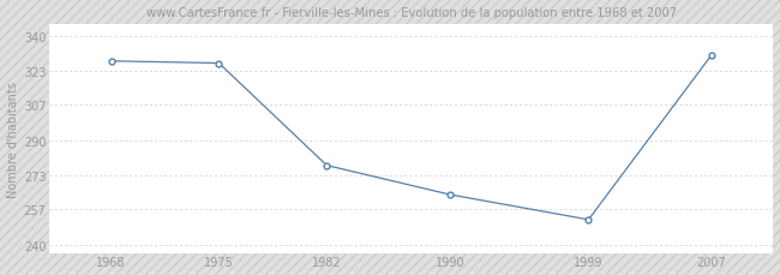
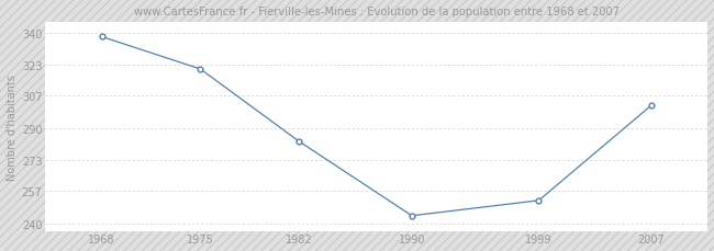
1968: 328 -> 338
1975: 327 -> 321
1982: 278 -> 283
1990: 264 -> 244
2007: 331 -> 302
